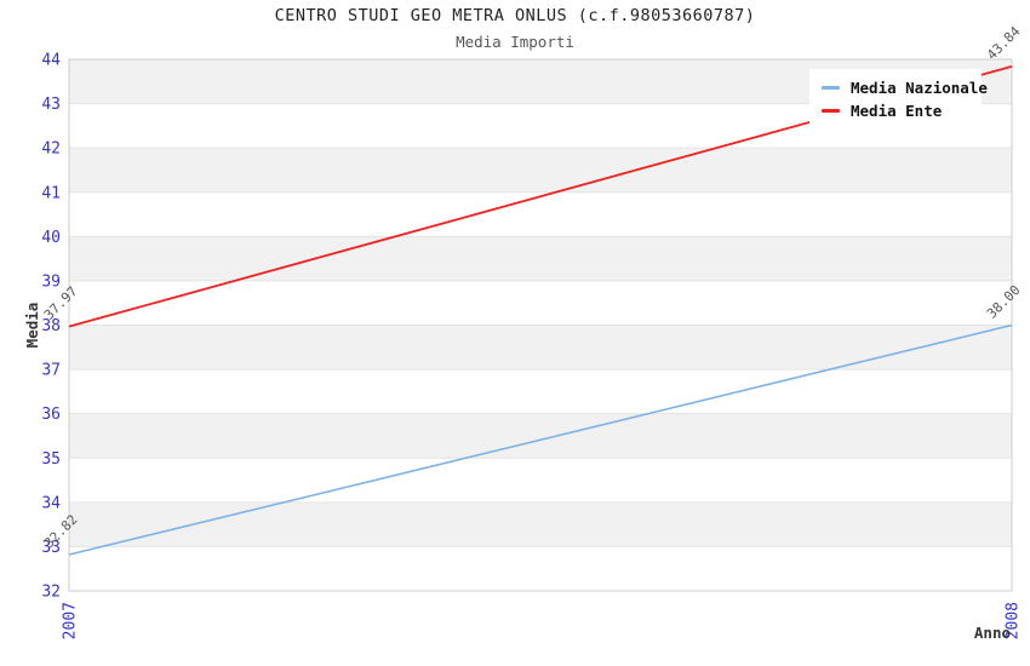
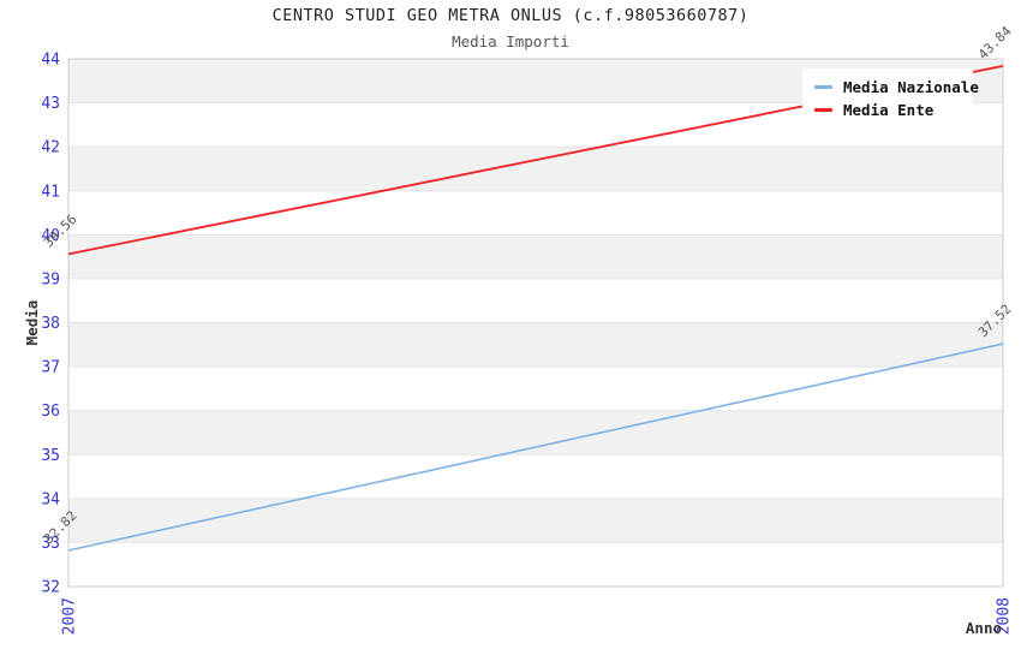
Media Ente/2007: 37.97 -> 39.56
Media Nazionale/2008: 38.00 -> 37.52
